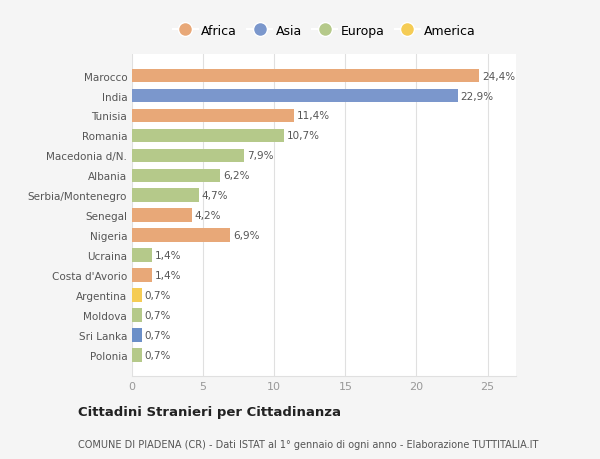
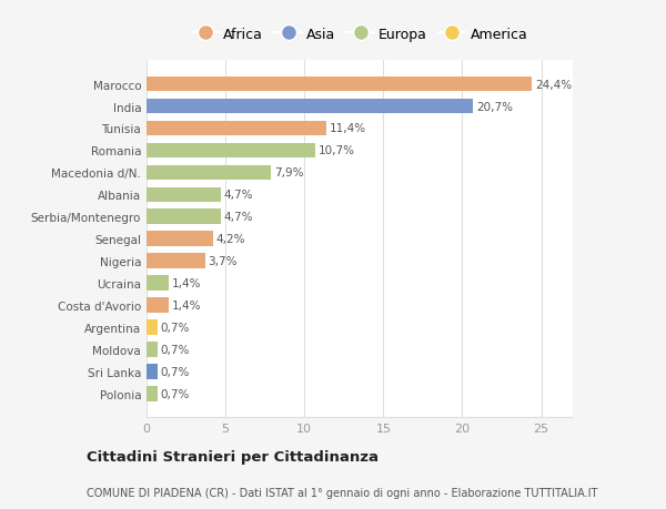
India: 22,9% -> 20,7%
Albania: 6,2% -> 4,7%
Nigeria: 6,9% -> 3,7%
